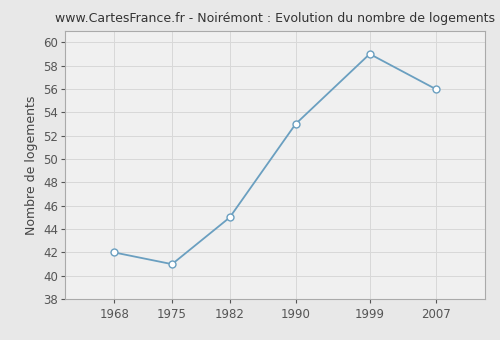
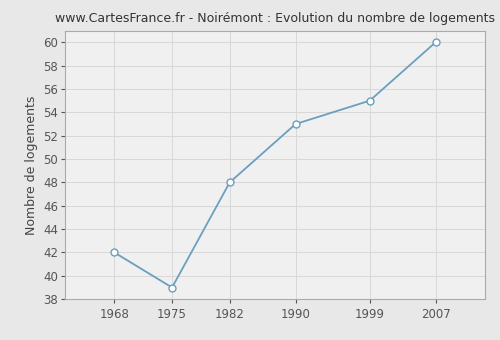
1975: 41 -> 39
1982: 45 -> 48
1999: 59 -> 55
2007: 56 -> 60
